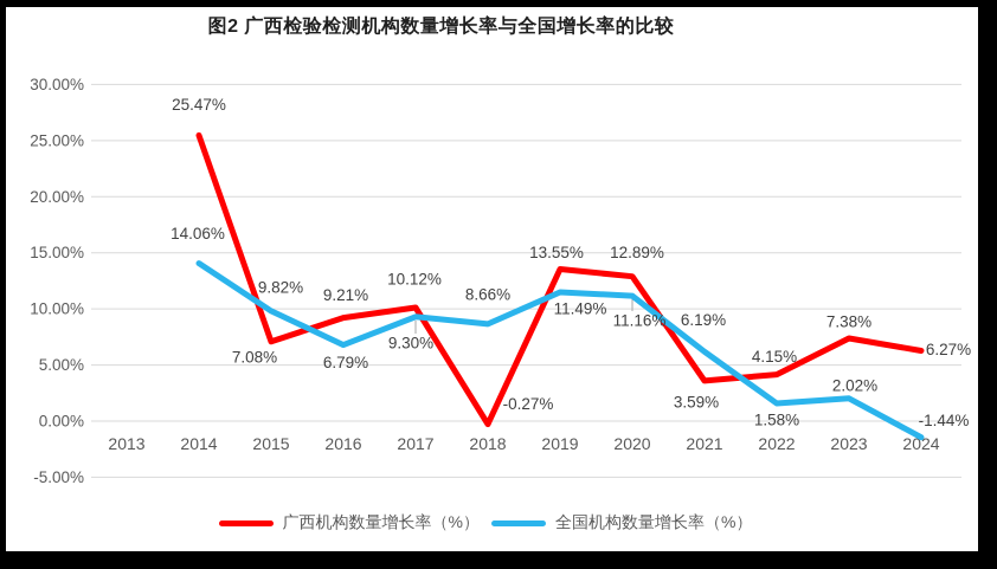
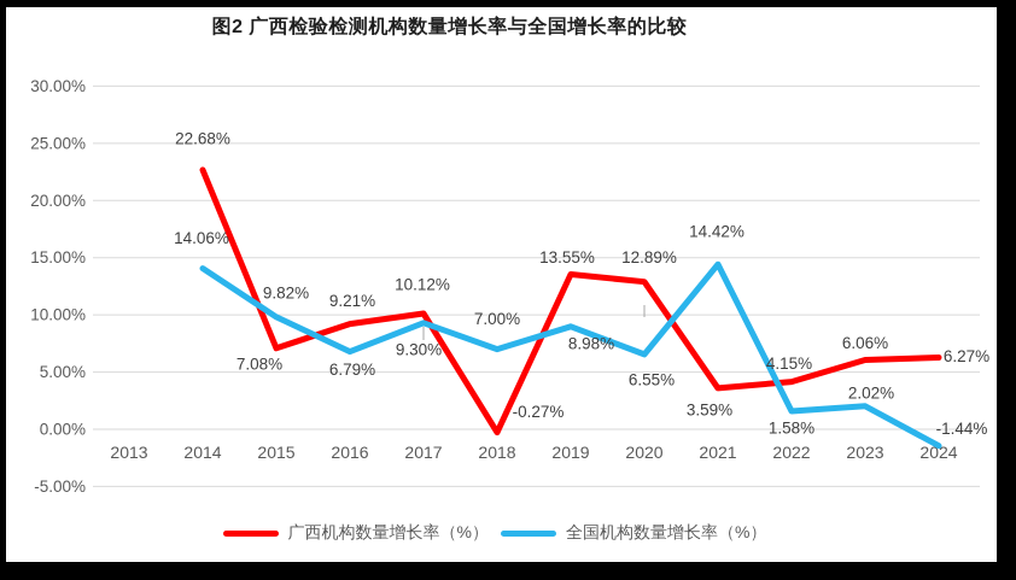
广西机构数量增长率（%）/2014: 25.47% -> 22.68%
全国机构数量增长率（%）/2018: 8.66% -> 7.00%
全国机构数量增长率（%）/2019: 11.49% -> 8.98%
全国机构数量增长率（%）/2020: 11.16% -> 6.55%
全国机构数量增长率（%）/2021: 6.19% -> 14.42%
广西机构数量增长率（%）/2023: 7.38% -> 6.06%
